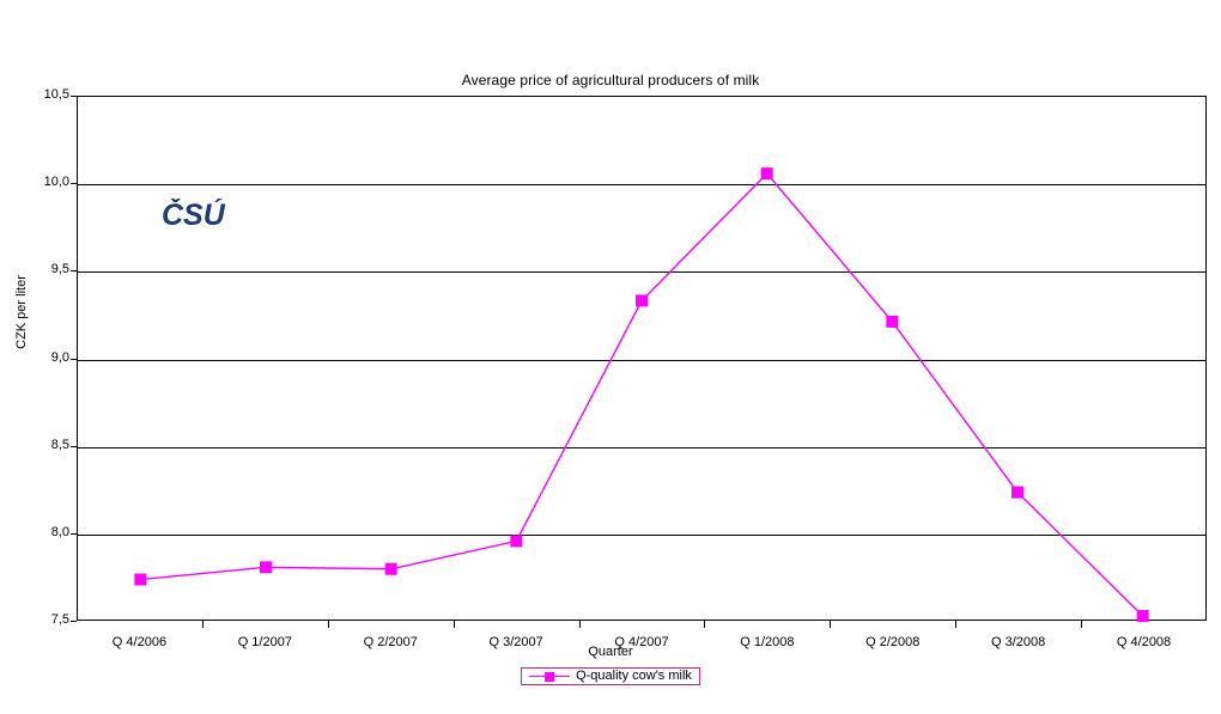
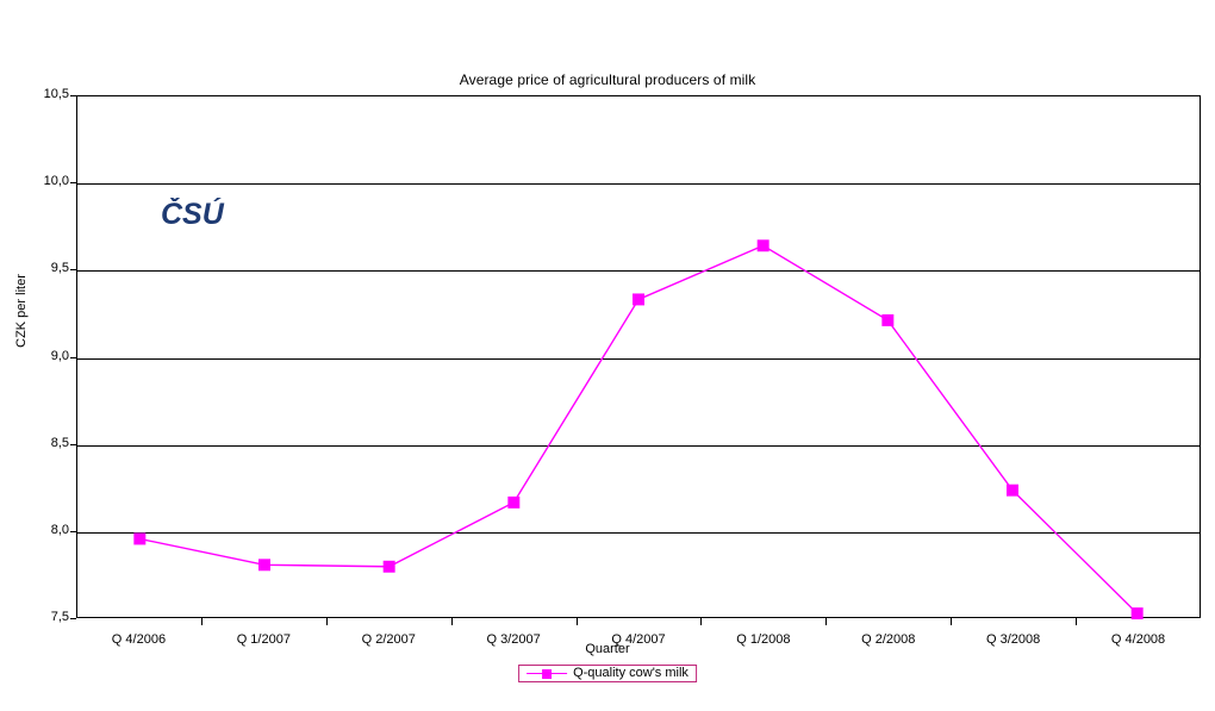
Q 4/2006: 7,73 -> 7,95
Q 3/2007: 7,95 -> 8,16
Q 1/2008: 10,06 -> 9,64
